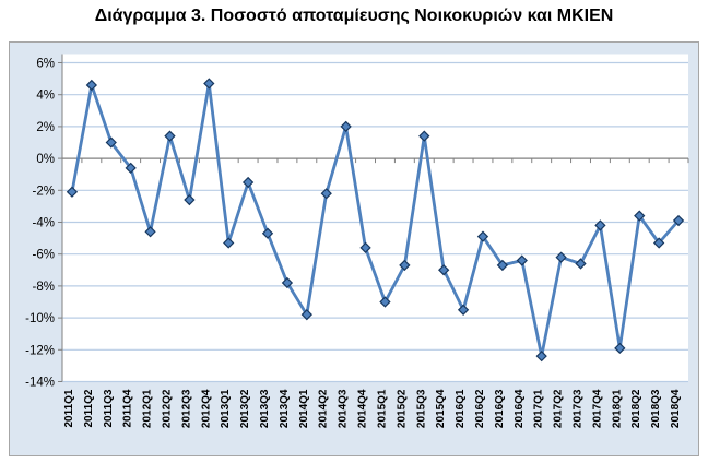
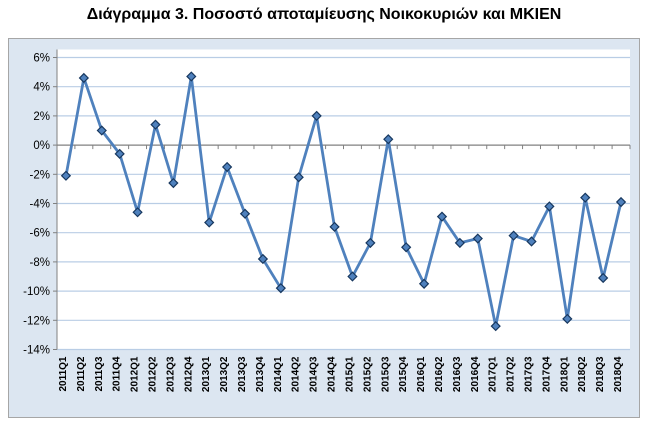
2015Q3: 1.4% -> 0.4%
2018Q3: -5.3% -> -9.1%
